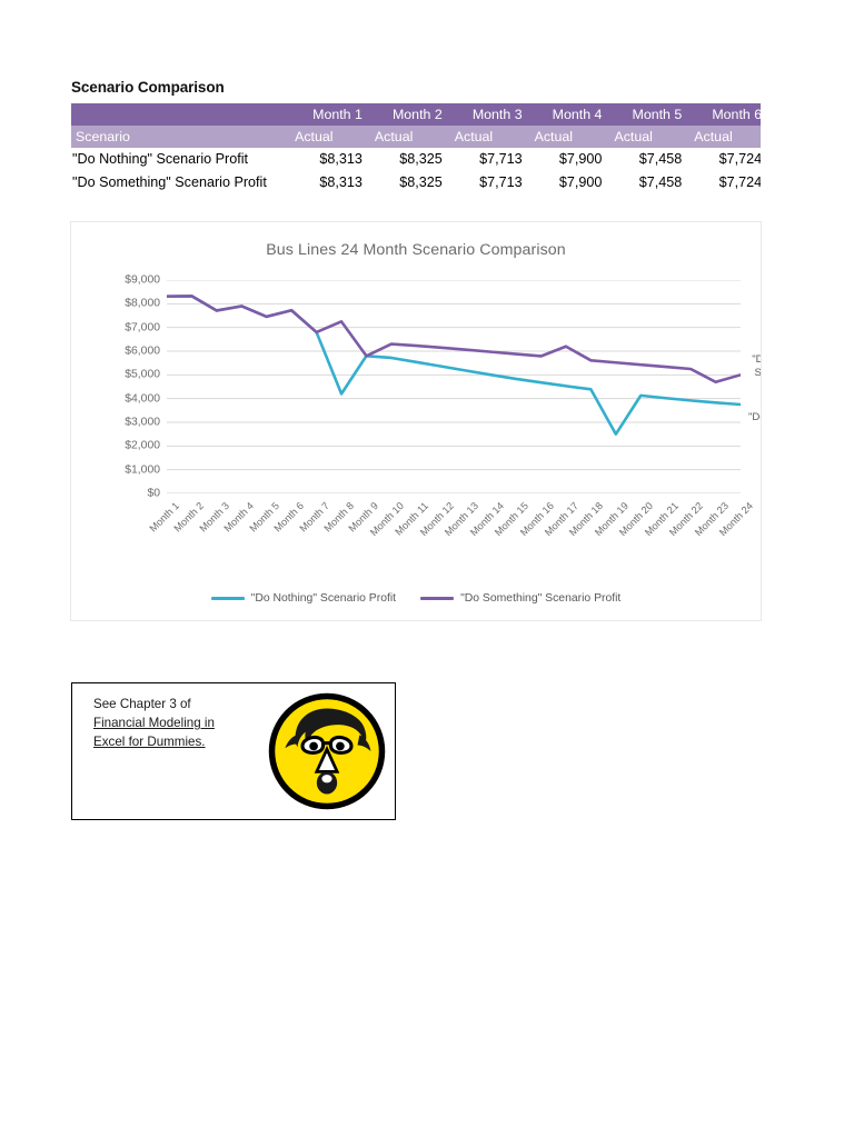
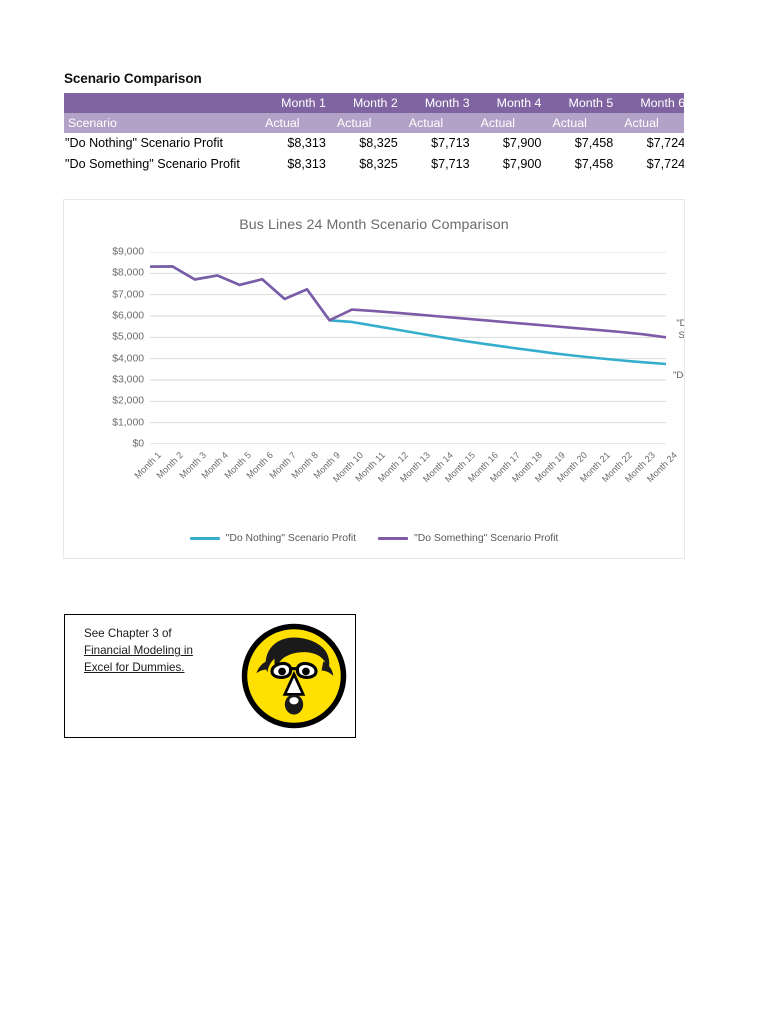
"Do Nothing" Scenario Profit/Month 8: $4200 -> $7200
"Do Something" Scenario Profit/Month 17: $6200 -> $5700
"Do Nothing" Scenario Profit/Month 19: $2500 -> $4200
"Do Something" Scenario Profit/Month 23: $4700 -> $5100
